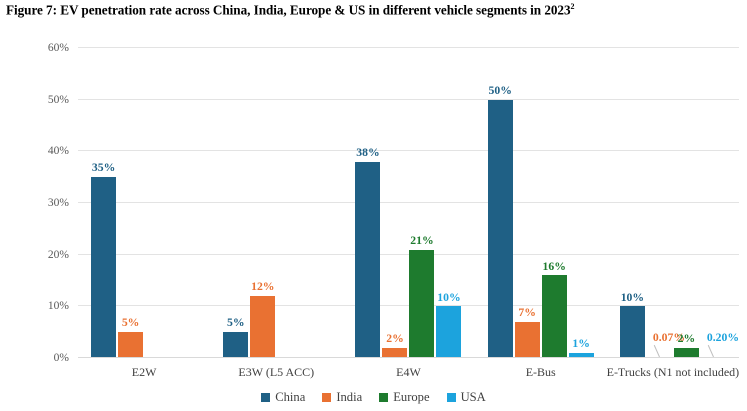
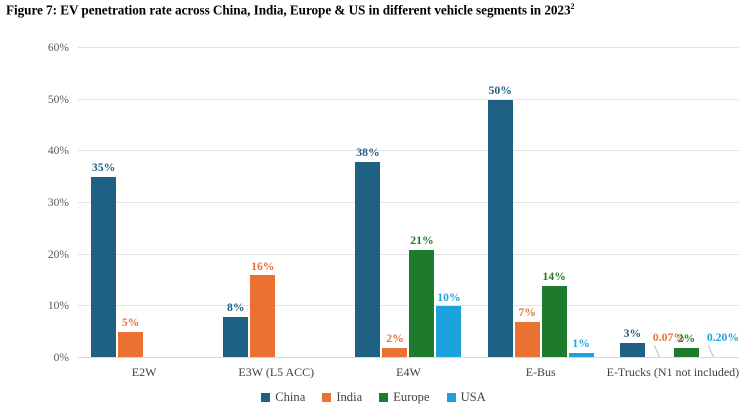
China/E3W (L5 ACC): 5% -> 8%
India/E3W (L5 ACC): 12% -> 16%
Europe/E-Bus: 16% -> 14%
China/E-Trucks (N1 not included): 10% -> 3%
